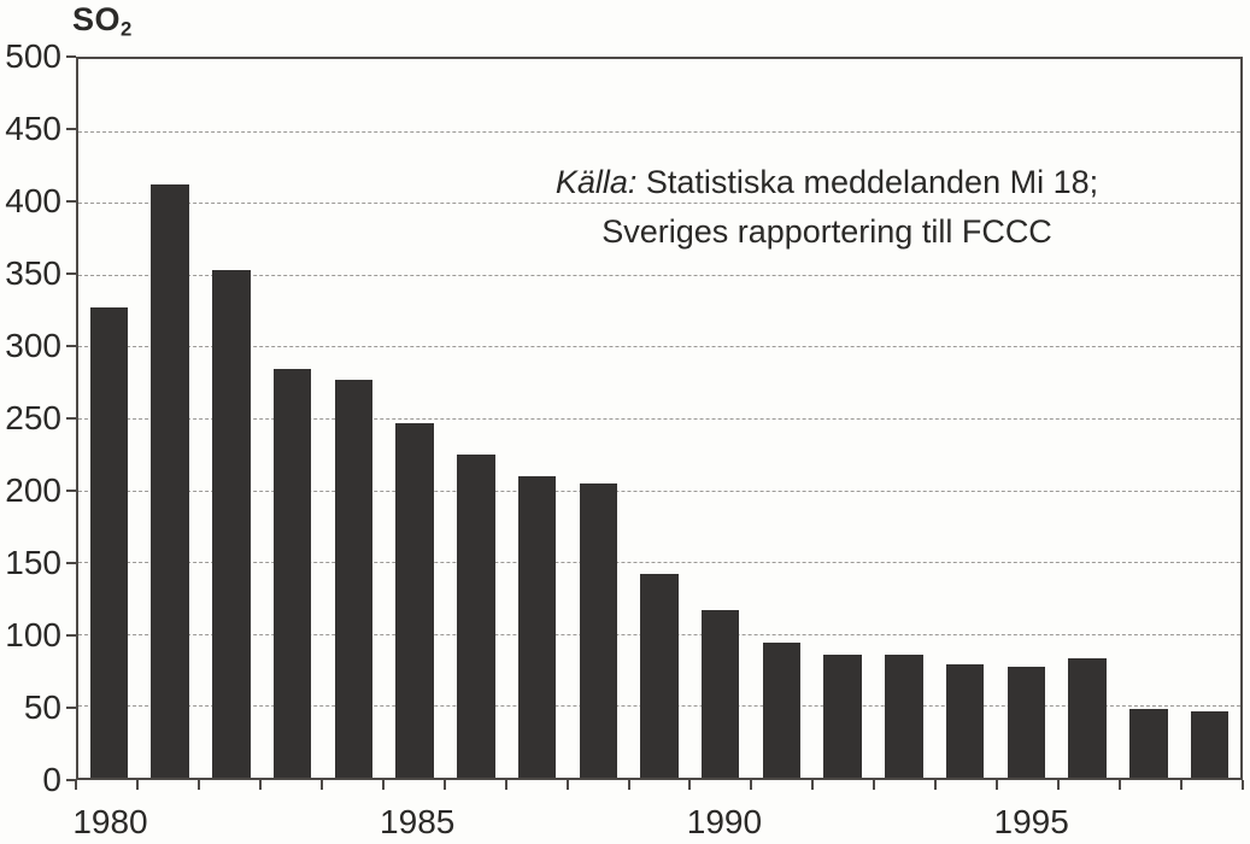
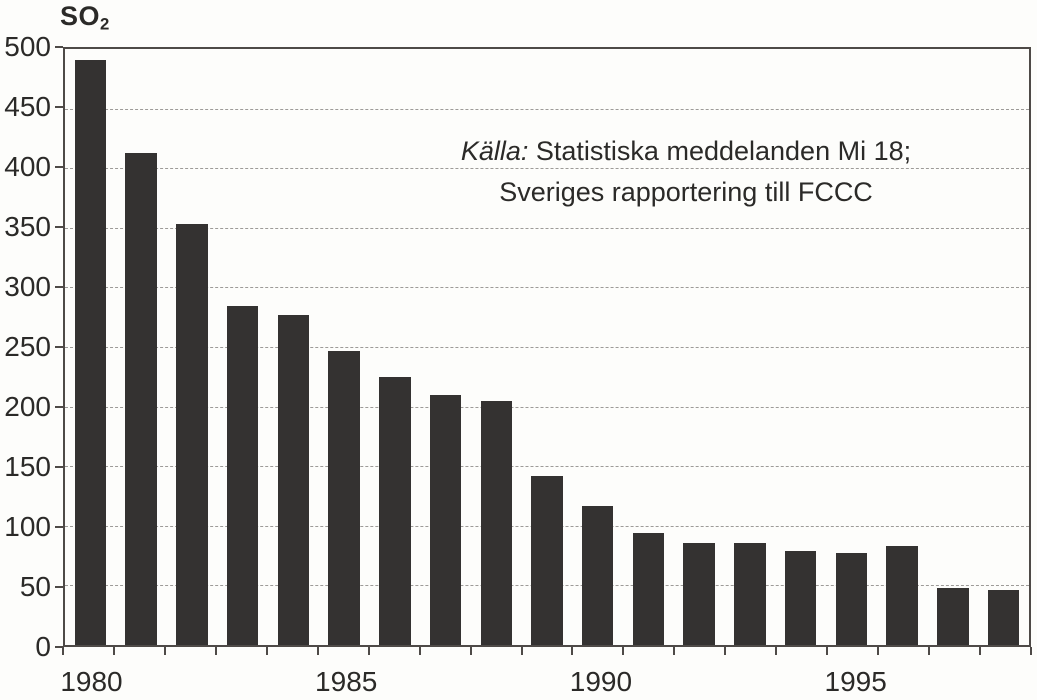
1980: 327 -> 491
